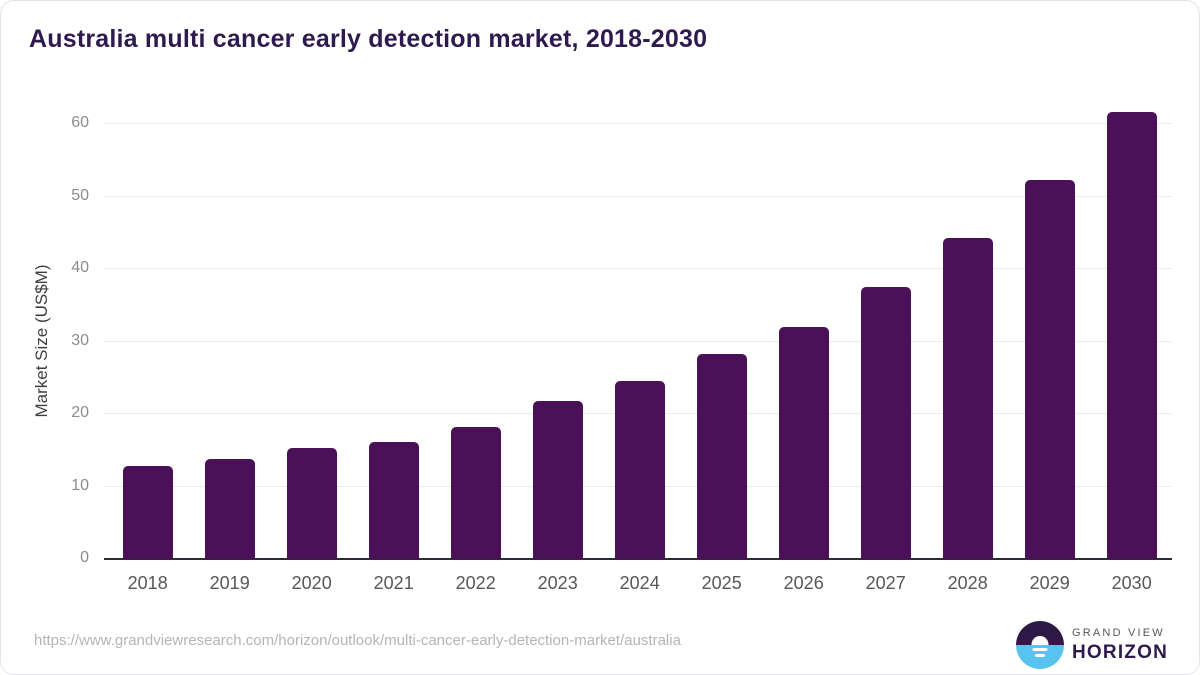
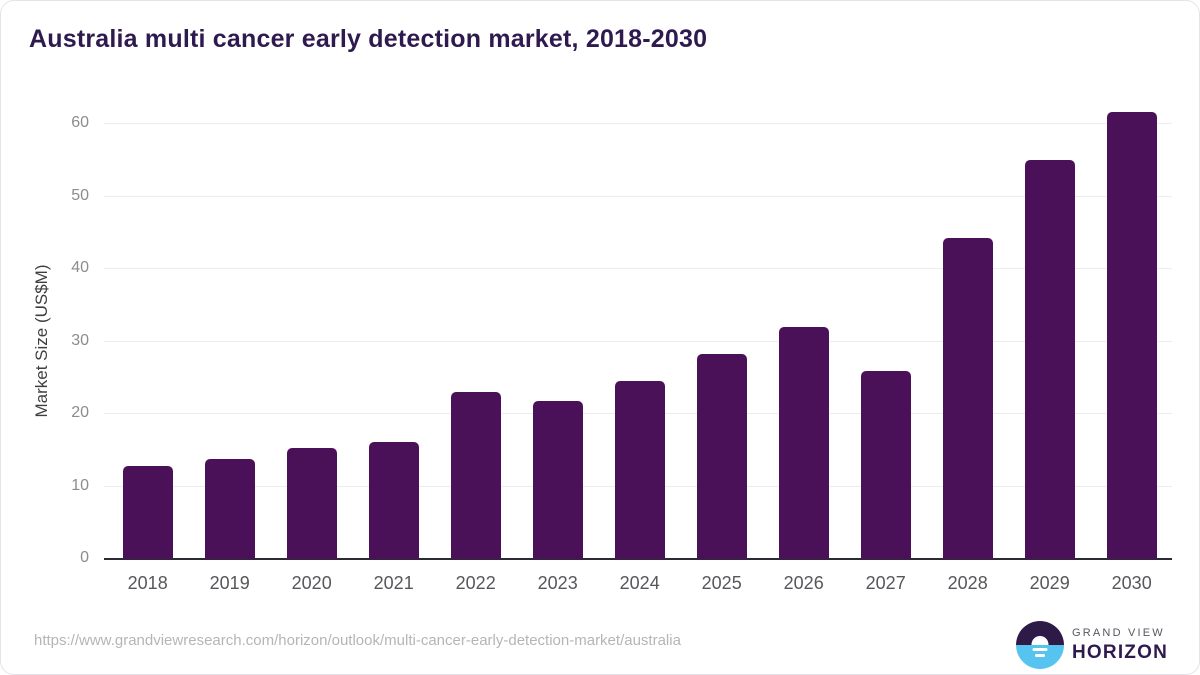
2022: 18 -> 23
2027: 38 -> 26
2029: 52 -> 55
